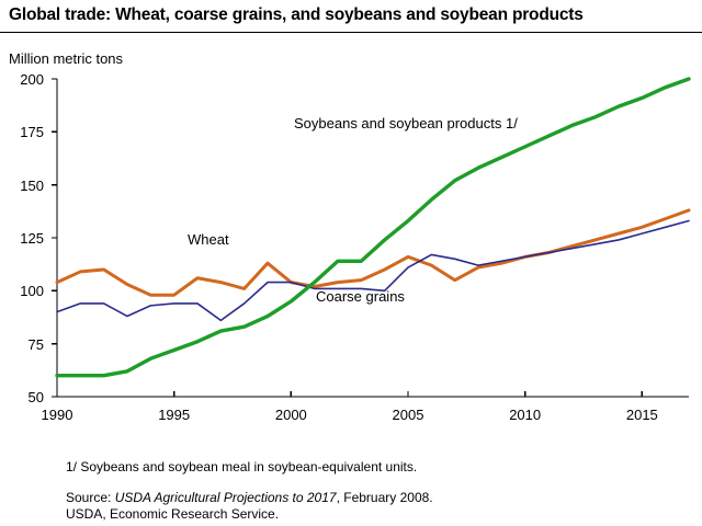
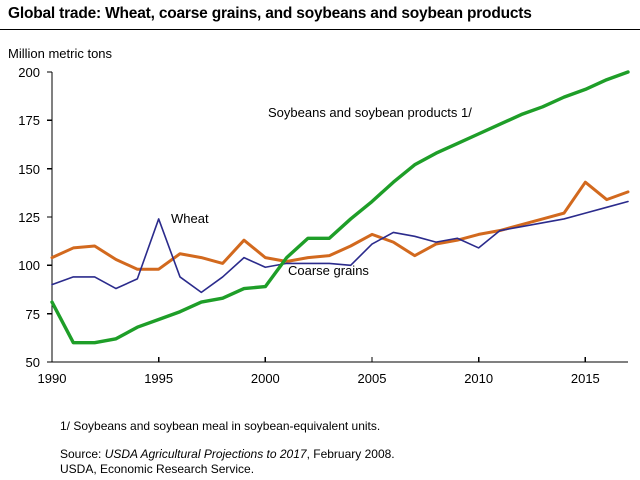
Soybeans and soybean products 1//1990: 60 -> 81
Coarse grains/1995: 94 -> 124
Coarse grains/2000: 104 -> 99
Soybeans and soybean products 1//2000: 95 -> 89
Coarse grains/2010: 116 -> 109
Wheat/2015: 130 -> 143
